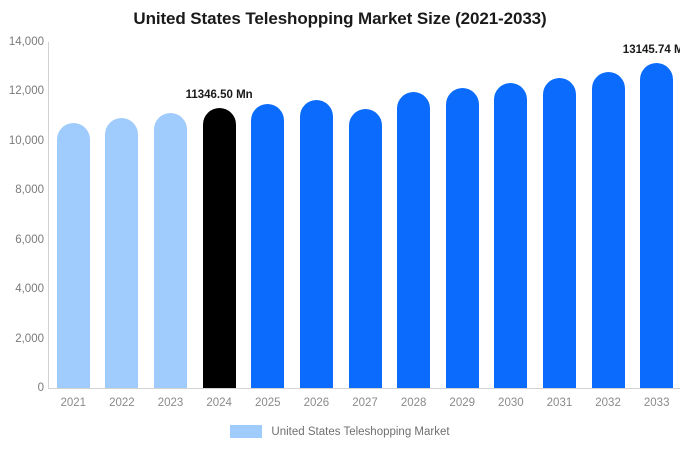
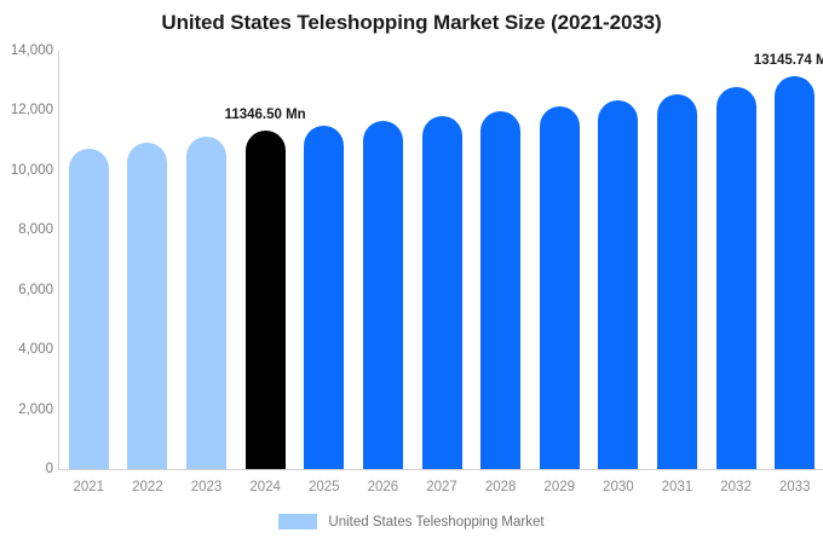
2027: 11300 -> 11800
